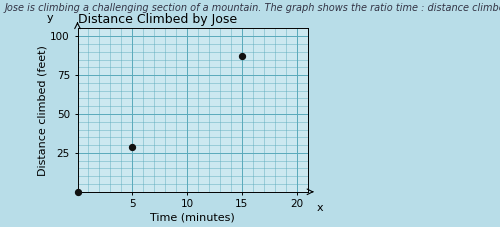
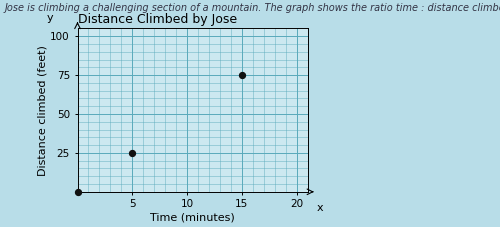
5: 29 -> 25
15: 87 -> 75
